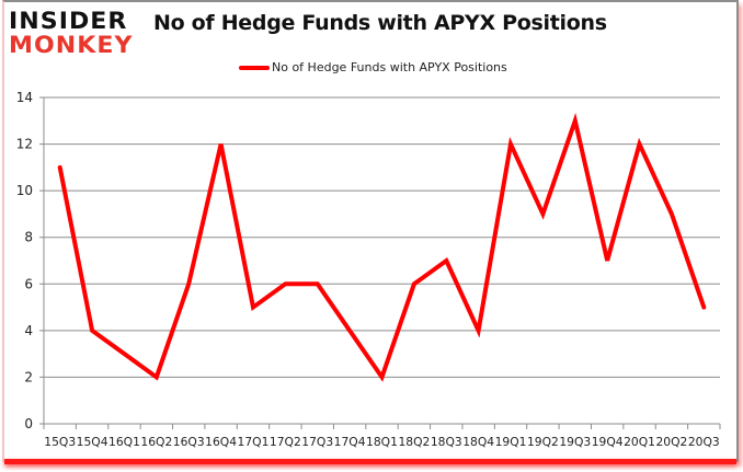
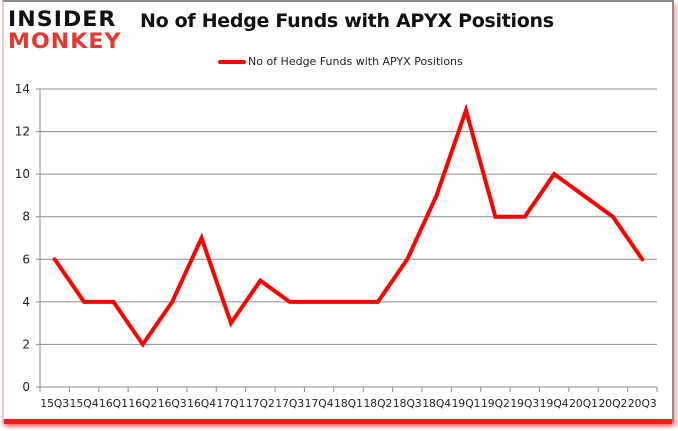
15Q3: 11 -> 6
16Q1: 3 -> 4
16Q3: 6 -> 4
16Q4: 12 -> 7
17Q1: 5 -> 3
17Q2: 6 -> 5
17Q3: 6 -> 4
18Q1: 2 -> 4
18Q2: 6 -> 4
18Q3: 7 -> 6
18Q4: 4 -> 9
19Q1: 12 -> 13
19Q2: 9 -> 8
19Q3: 13 -> 8
19Q4: 7 -> 10
20Q1: 12 -> 9
20Q2: 9 -> 8
20Q3: 5 -> 6
